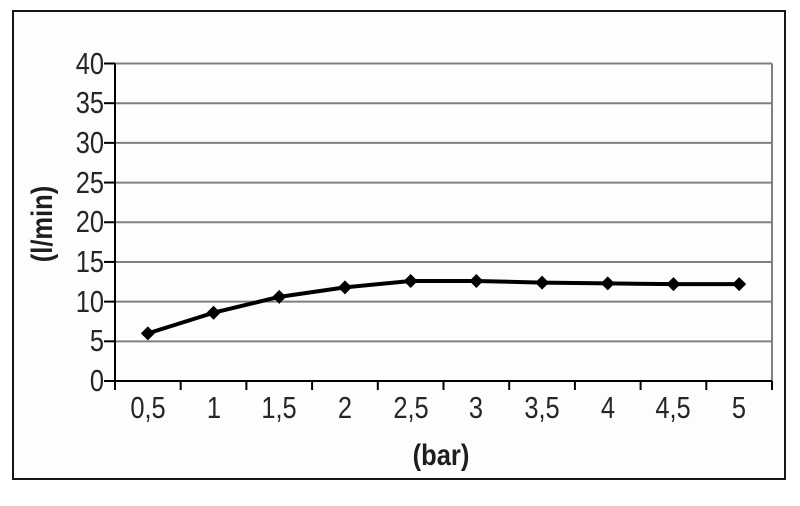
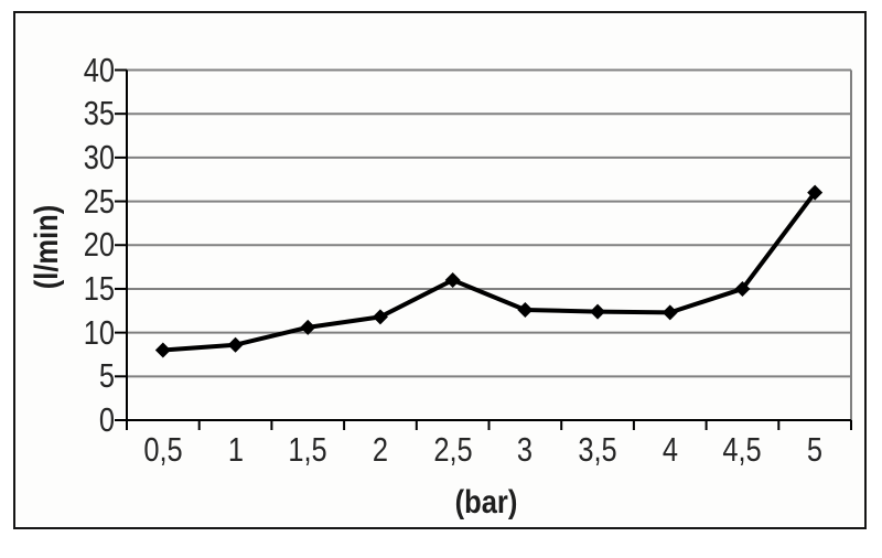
0,5: 6 -> 8
2,5: 13 -> 16
4,5: 12 -> 15
5: 12 -> 26
